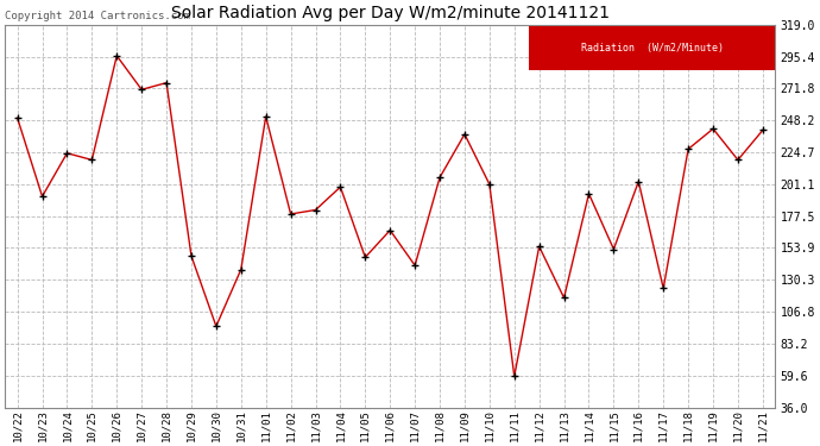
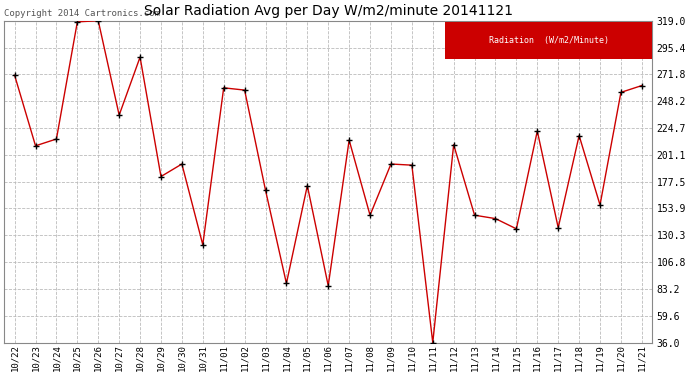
10/22: 250 -> 271
10/23: 192 -> 209
10/24: 224 -> 215
10/25: 219 -> 318
10/26: 296 -> 319
10/27: 271 -> 236
10/28: 276 -> 287
10/29: 148 -> 182
10/30: 96 -> 193
10/31: 138 -> 122
11/01: 251 -> 260
11/02: 179 -> 258
11/03: 182 -> 170
11/04: 199 -> 88
11/05: 147 -> 174
11/06: 167 -> 86
11/07: 141 -> 214
11/08: 206 -> 148
11/09: 238 -> 193
11/10: 201 -> 192
11/11: 59 -> 36
11/12: 155 -> 210
11/13: 117 -> 148
11/14: 194 -> 145
11/15: 153 -> 136
11/16: 203 -> 222
11/17: 124 -> 137
11/18: 227 -> 218
11/19: 242 -> 157
11/20: 219 -> 256
11/21: 241 -> 262
